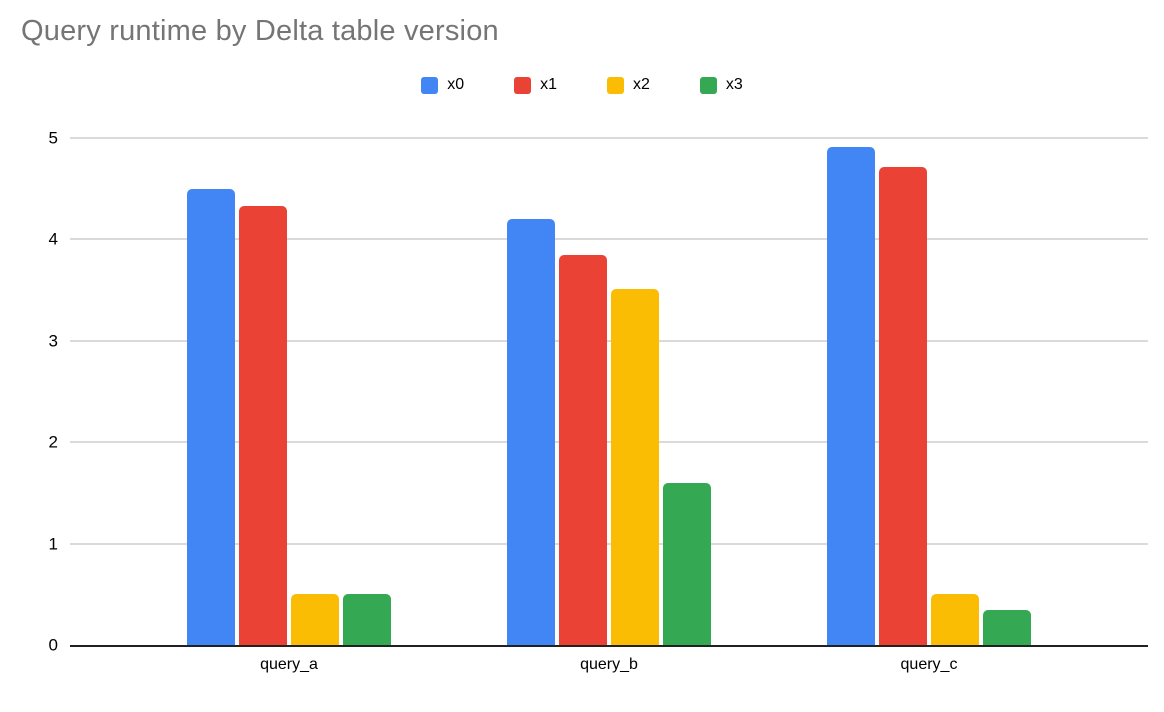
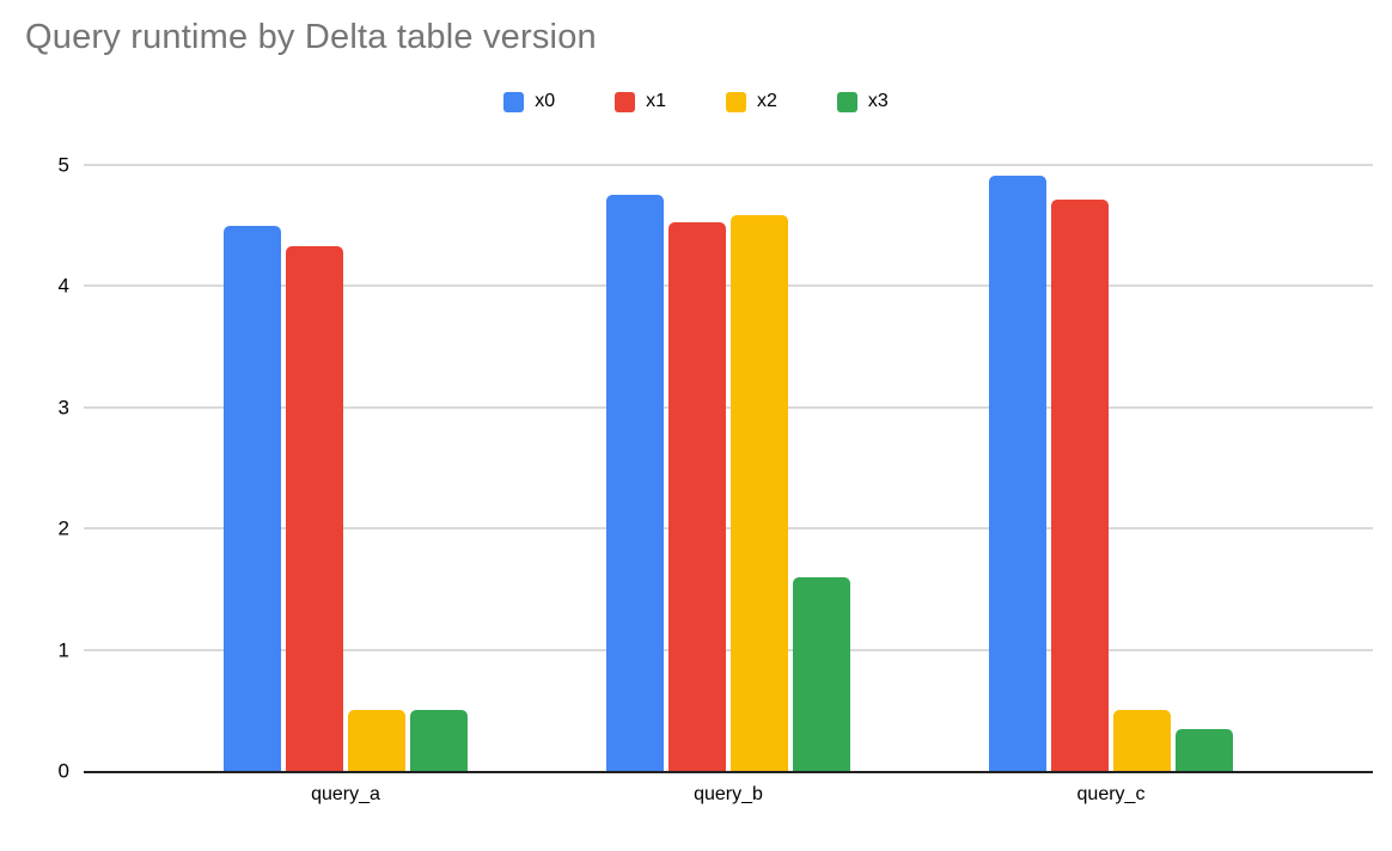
x0/query_b: 4.20 -> 4.75
x1/query_b: 3.85 -> 4.53
x2/query_b: 3.51 -> 4.59
